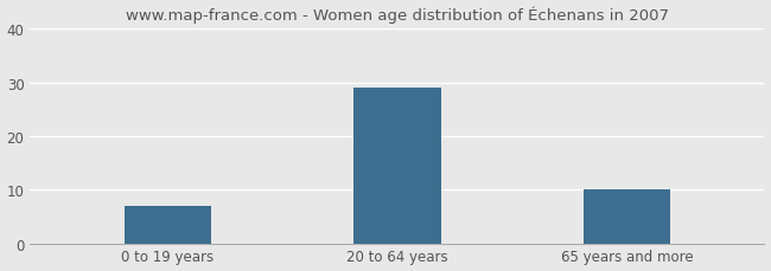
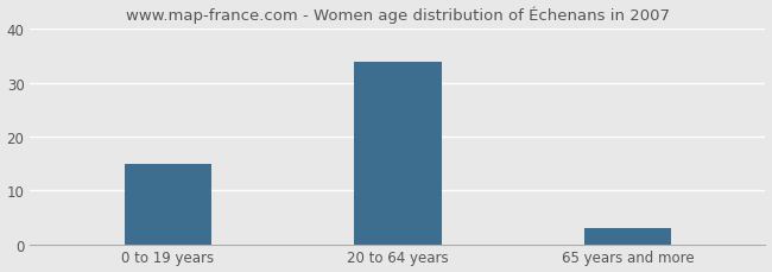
0 to 19 years: 7 -> 15
20 to 64 years: 29 -> 34
65 years and more: 10 -> 3
